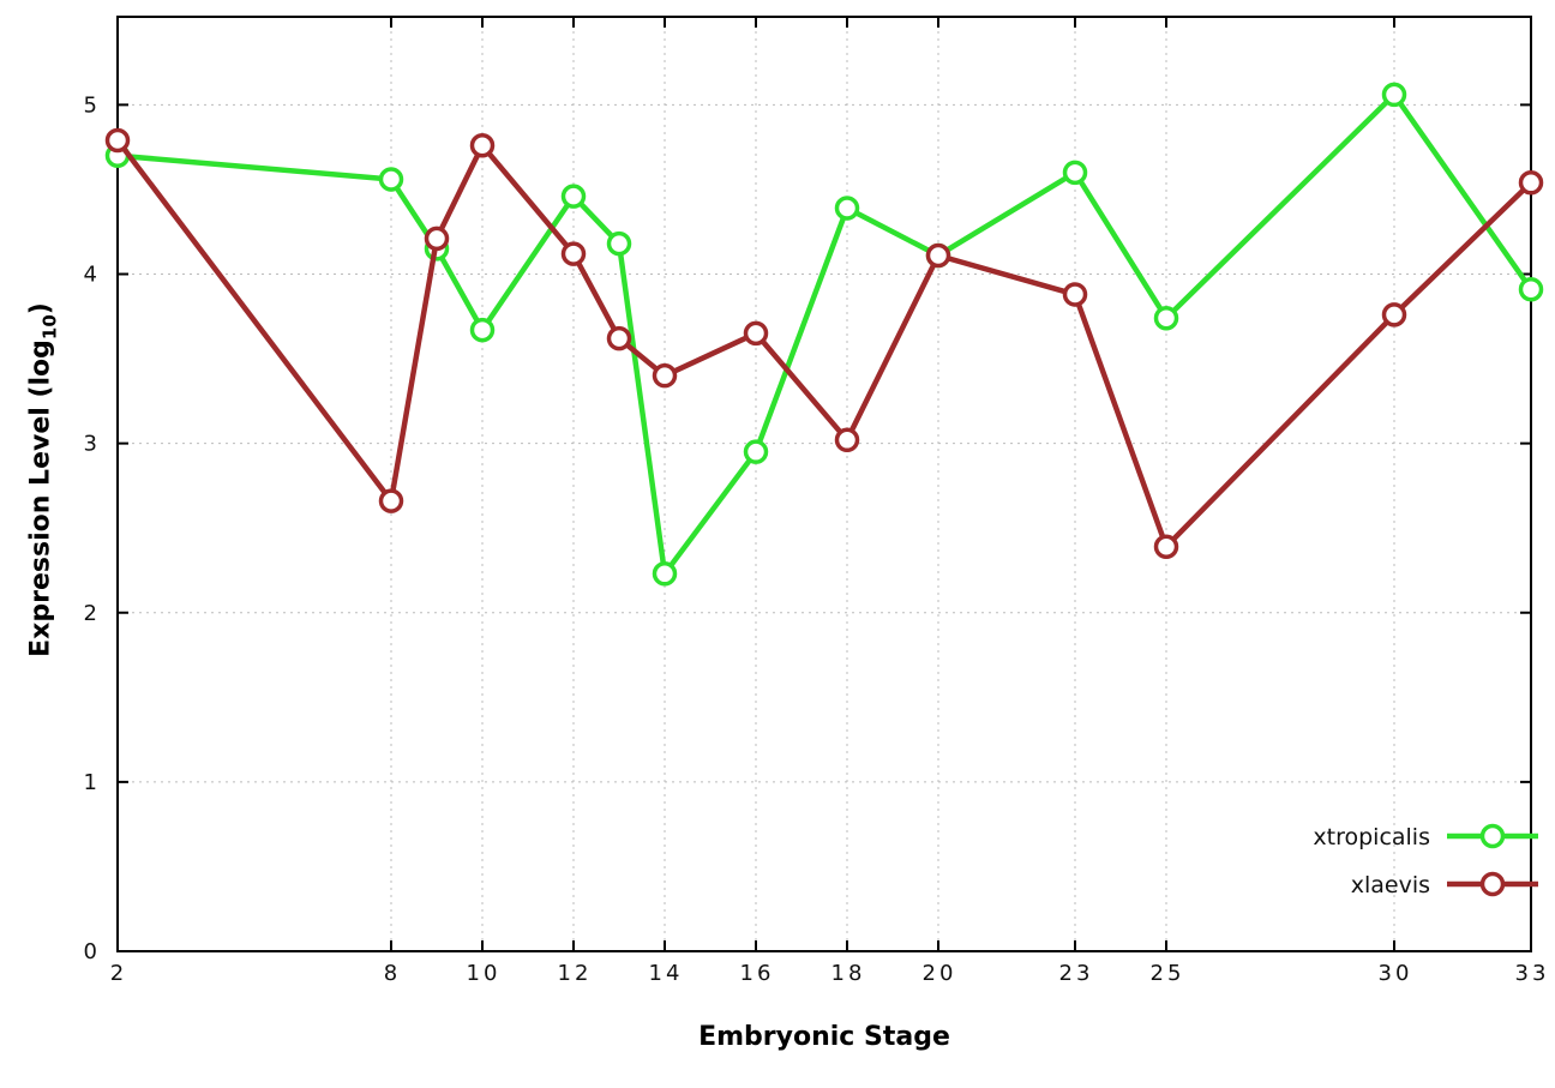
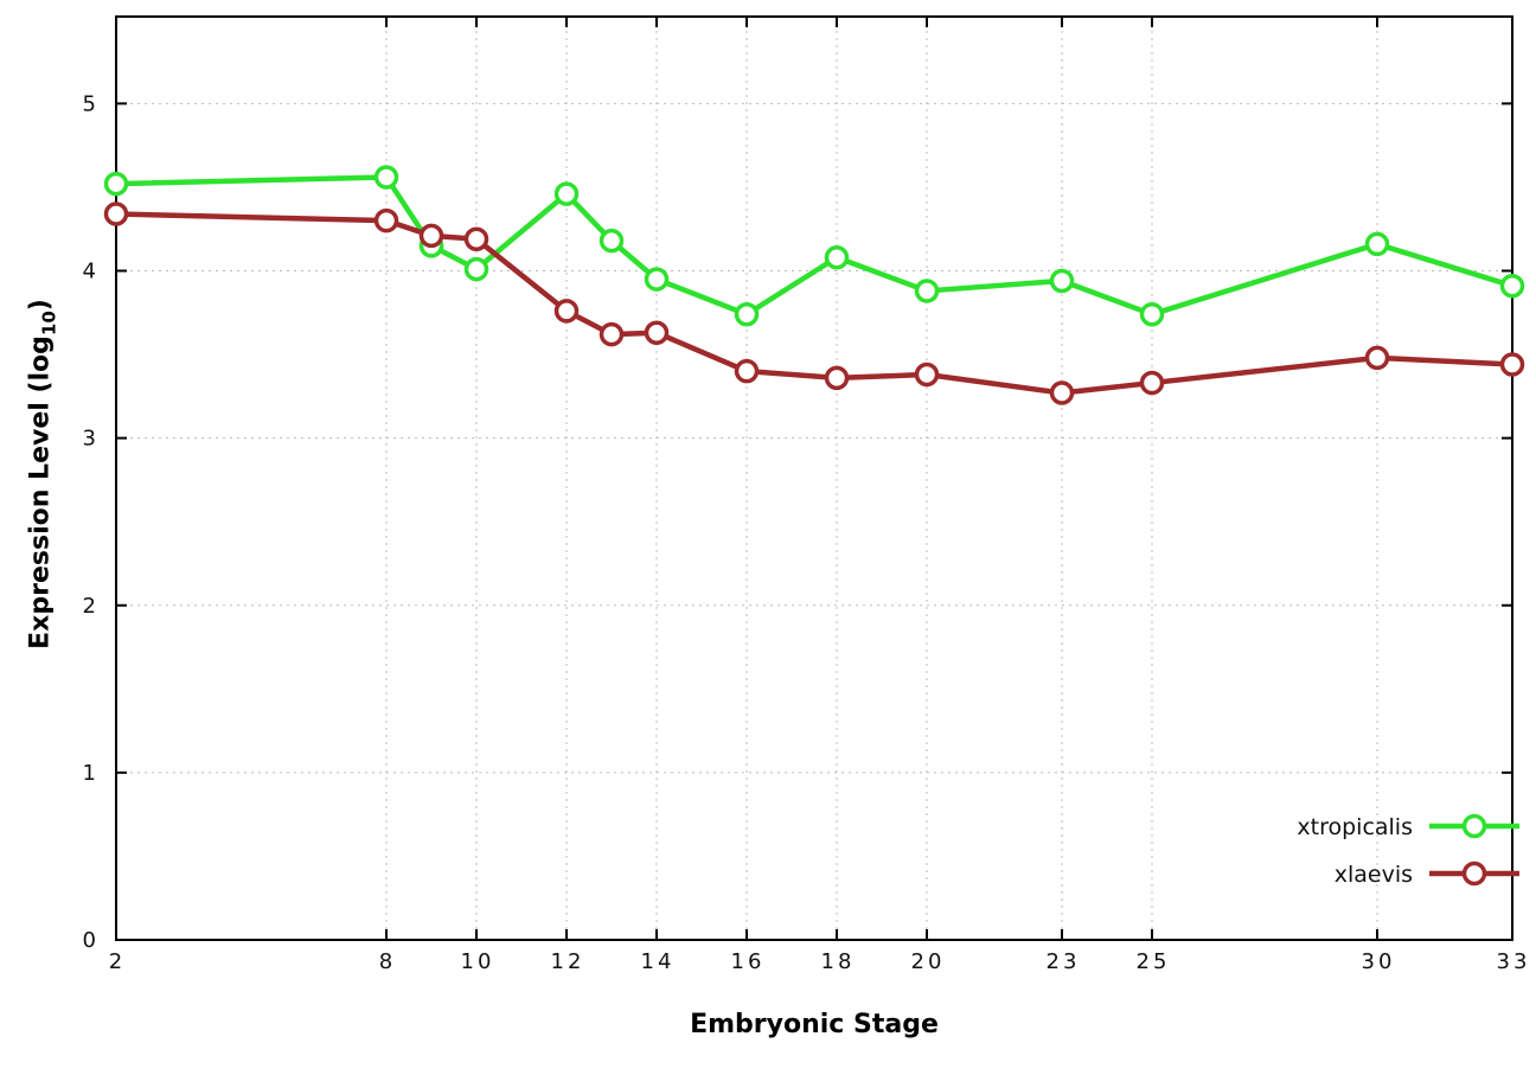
xtropicalis/2: 4.70 -> 4.52
xlaevis/2: 4.79 -> 4.34
xlaevis/8: 2.66 -> 4.30
xtropicalis/10: 3.67 -> 4.01
xlaevis/10: 4.76 -> 4.19
xlaevis/12: 4.12 -> 3.76
xtropicalis/14: 2.23 -> 3.95
xlaevis/14: 3.40 -> 3.63
xtropicalis/16: 2.95 -> 3.74
xlaevis/16: 3.65 -> 3.40
xtropicalis/18: 4.39 -> 4.08
xlaevis/18: 3.02 -> 3.36
xtropicalis/20: 4.11 -> 3.88
xlaevis/20: 4.11 -> 3.38
xtropicalis/23: 4.60 -> 3.94
xlaevis/23: 3.88 -> 3.27
xlaevis/25: 2.39 -> 3.33
xtropicalis/30: 5.06 -> 4.16
xlaevis/30: 3.76 -> 3.48
xlaevis/33: 4.54 -> 3.44
